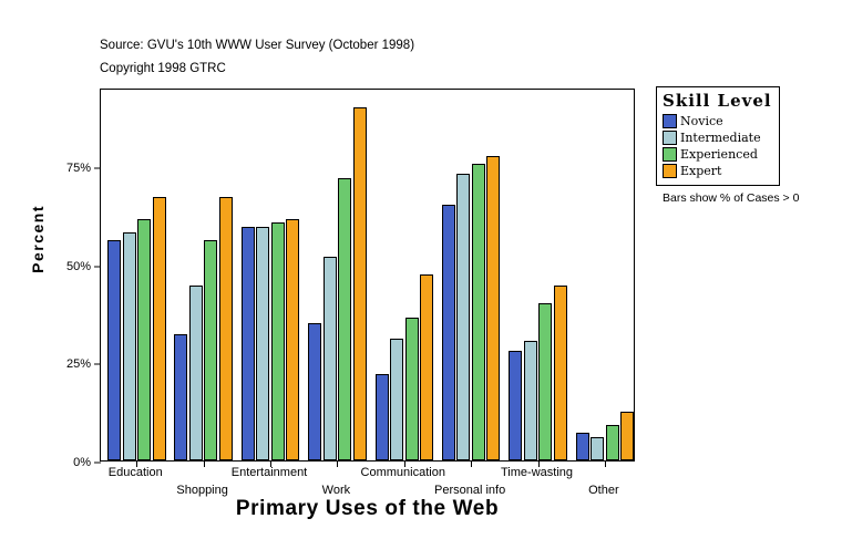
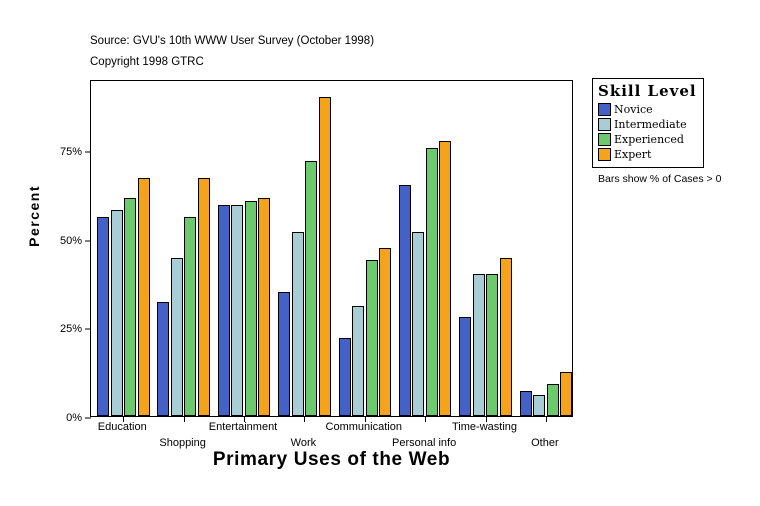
Experienced/Communication: 36% -> 44%
Intermediate/Personal info: 73% -> 52%
Intermediate/Time-wasting: 30% -> 40%
